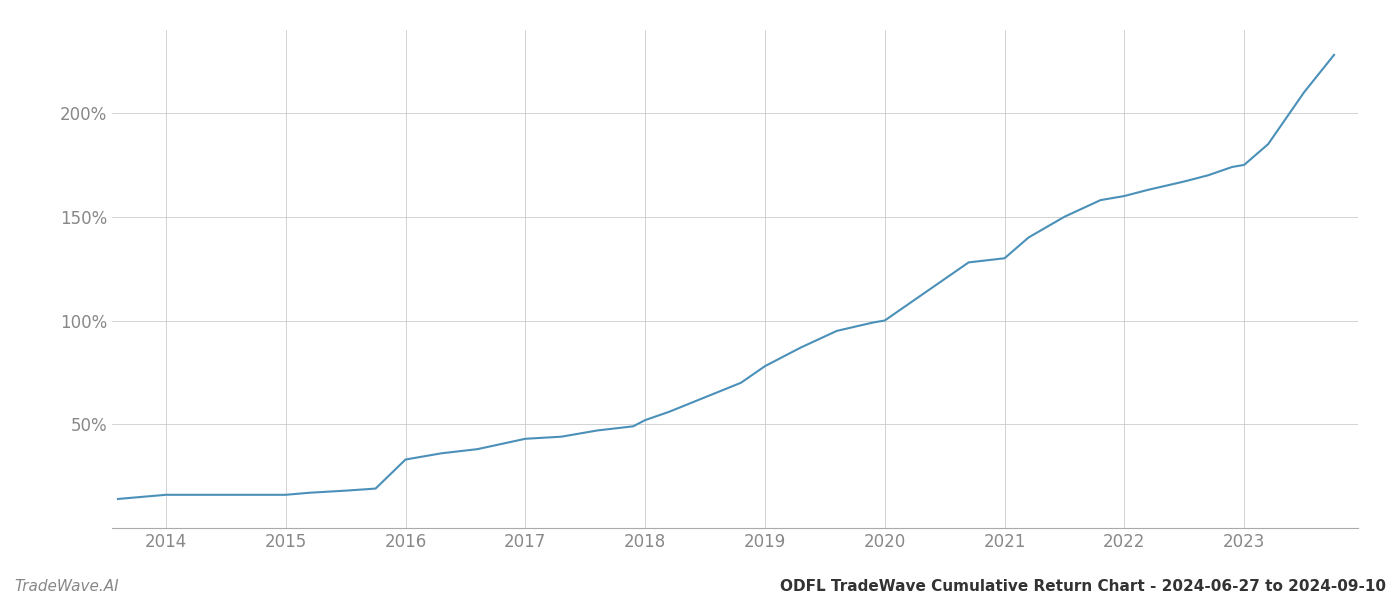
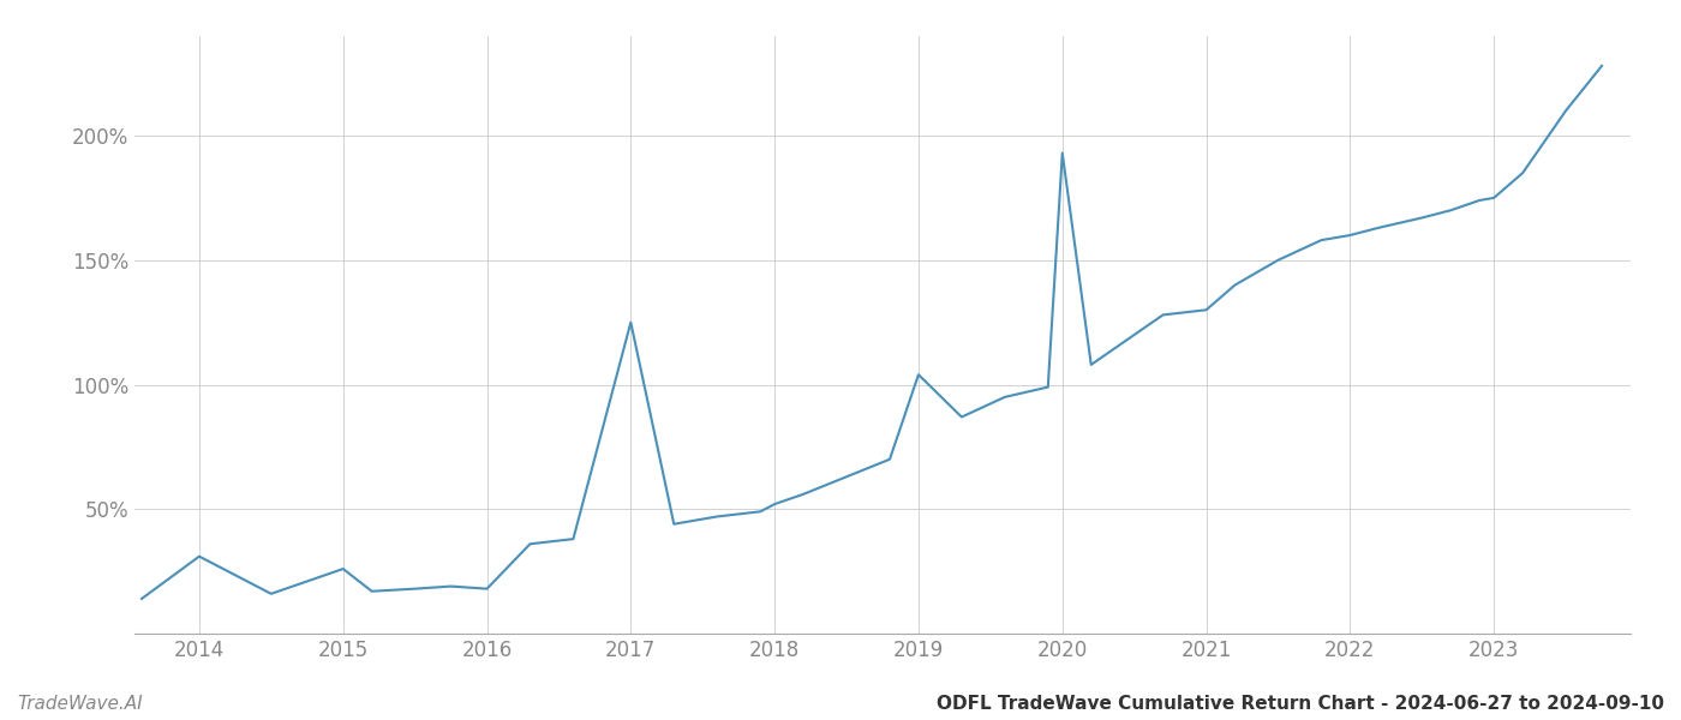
2014: 16% -> 31%
2015: 16% -> 26%
2016: 33% -> 18%
2017: 43% -> 125%
2019: 78% -> 104%
2020: 100% -> 193%
